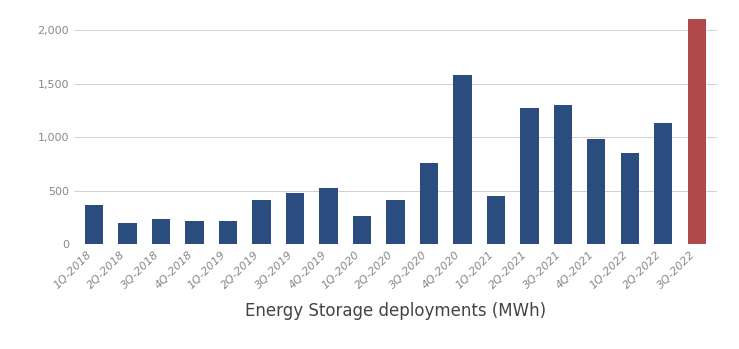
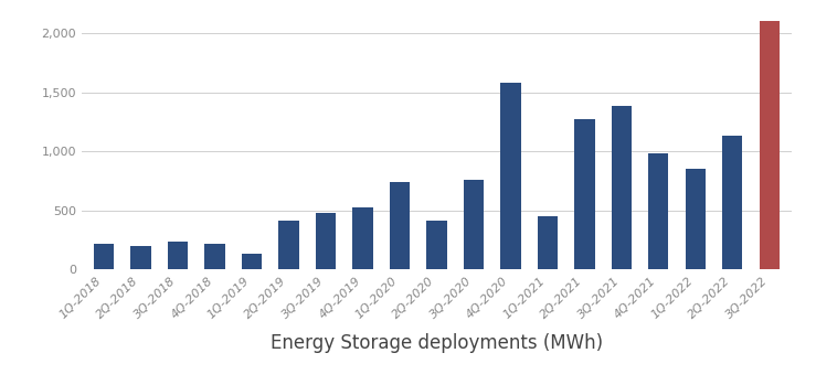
1Q-2018: 370 -> 220
1Q-2019: 220 -> 130
1Q-2020: 260 -> 740
3Q-2021: 1,300 -> 1,380
